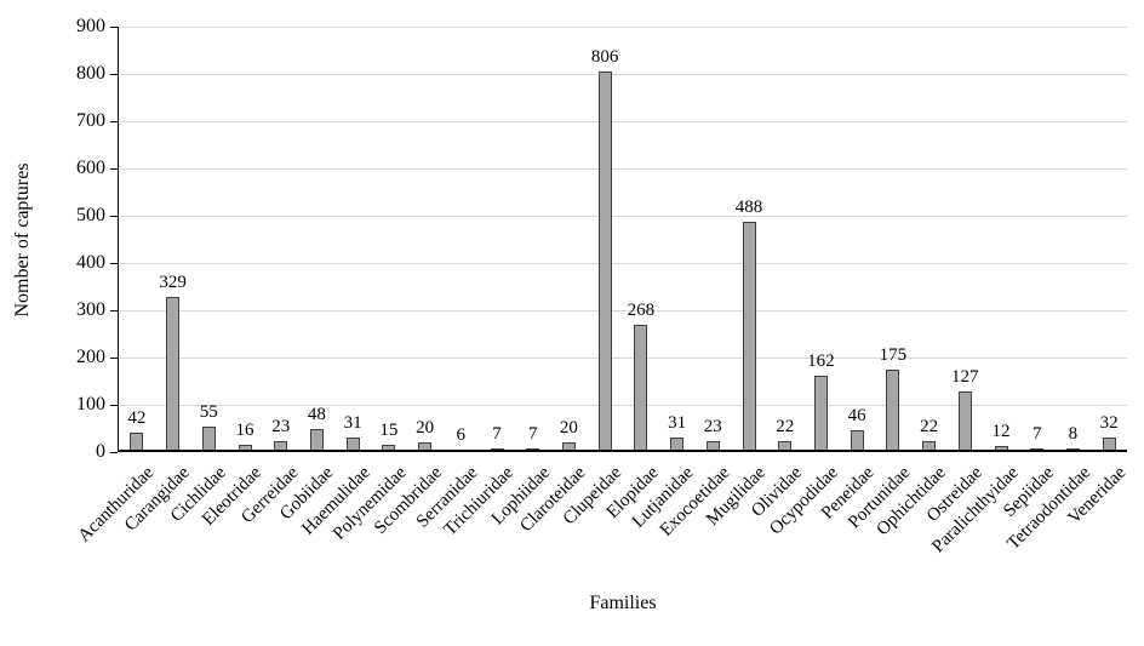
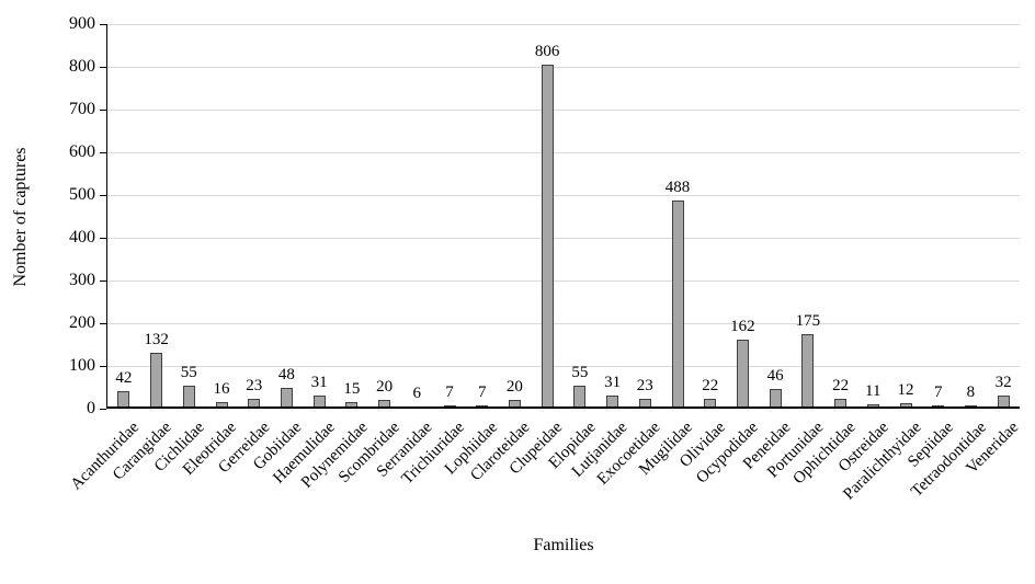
Carangidae: 329 -> 132
Elopidae: 268 -> 55
Ostreidae: 127 -> 11
